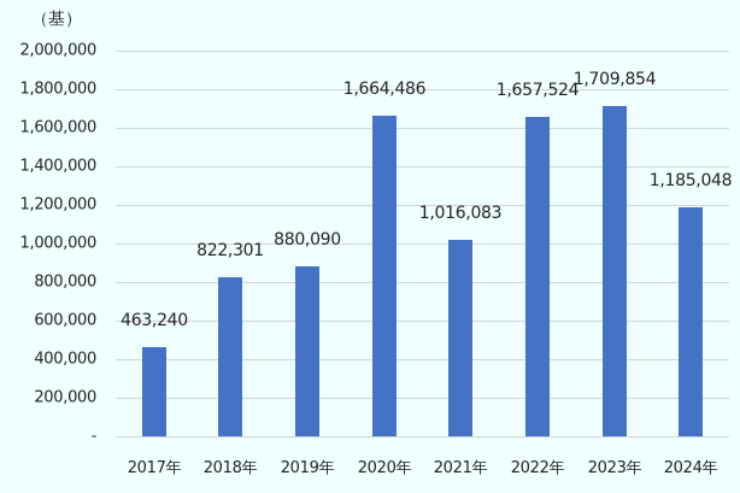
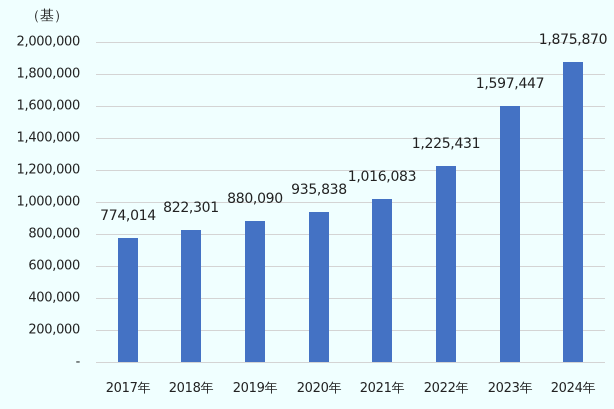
2017年: 463,240 -> 774,014
2020年: 1,664,486 -> 935,838
2022年: 1,657,524 -> 1,225,431
2023年: 1,709,854 -> 1,597,447
2024年: 1,185,048 -> 1,875,870
